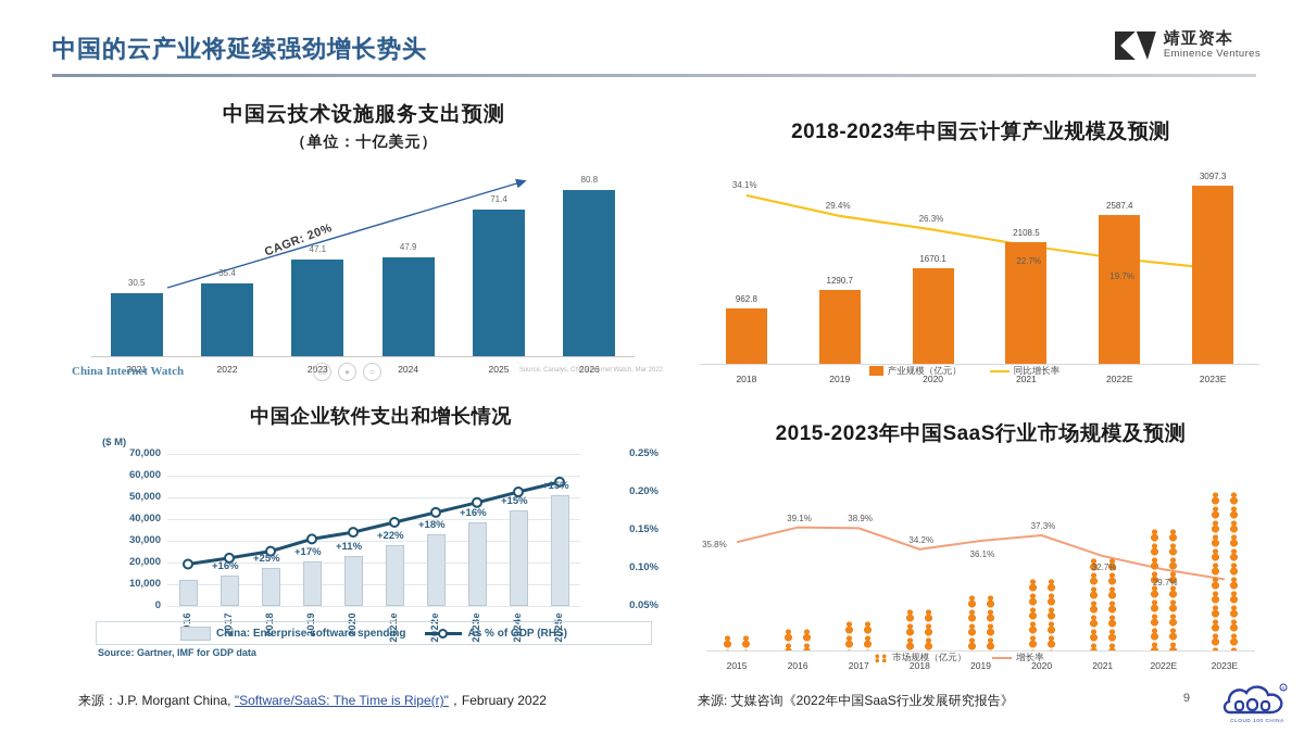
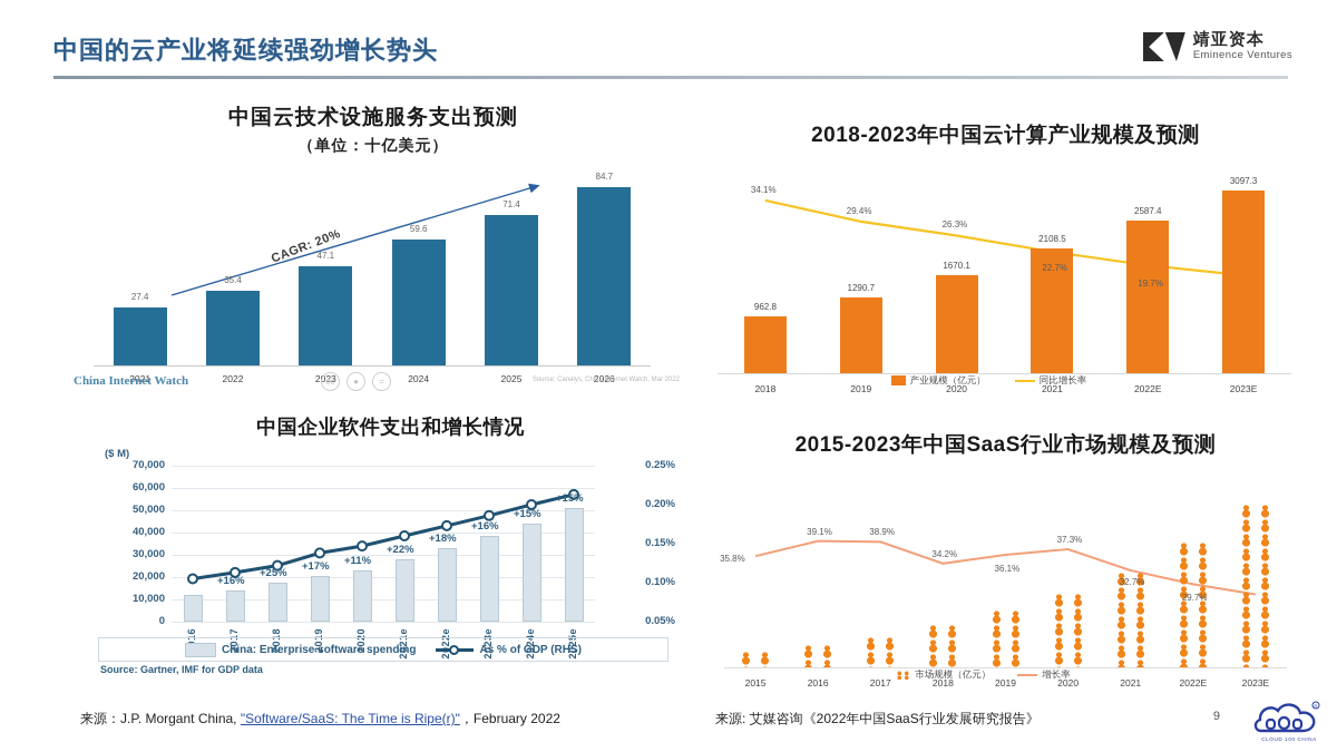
中国云技术设施服务支出预测/2021: 30.5 -> 27.4
中国云技术设施服务支出预测/2024: 47.9 -> 59.6
中国云技术设施服务支出预测/2026: 80.8 -> 84.7
